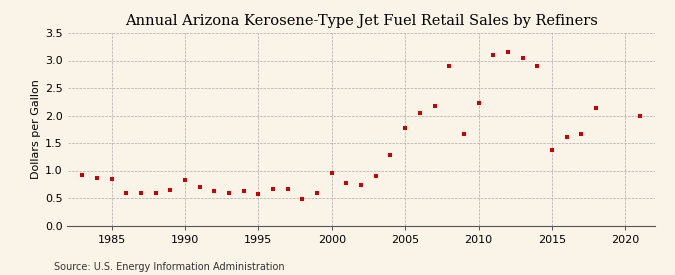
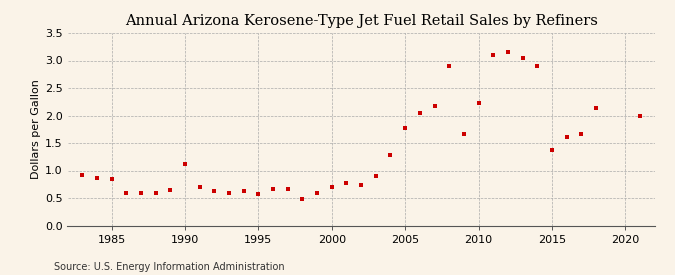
1990: 0.82 -> 1.12
2000: 0.96 -> 0.70
